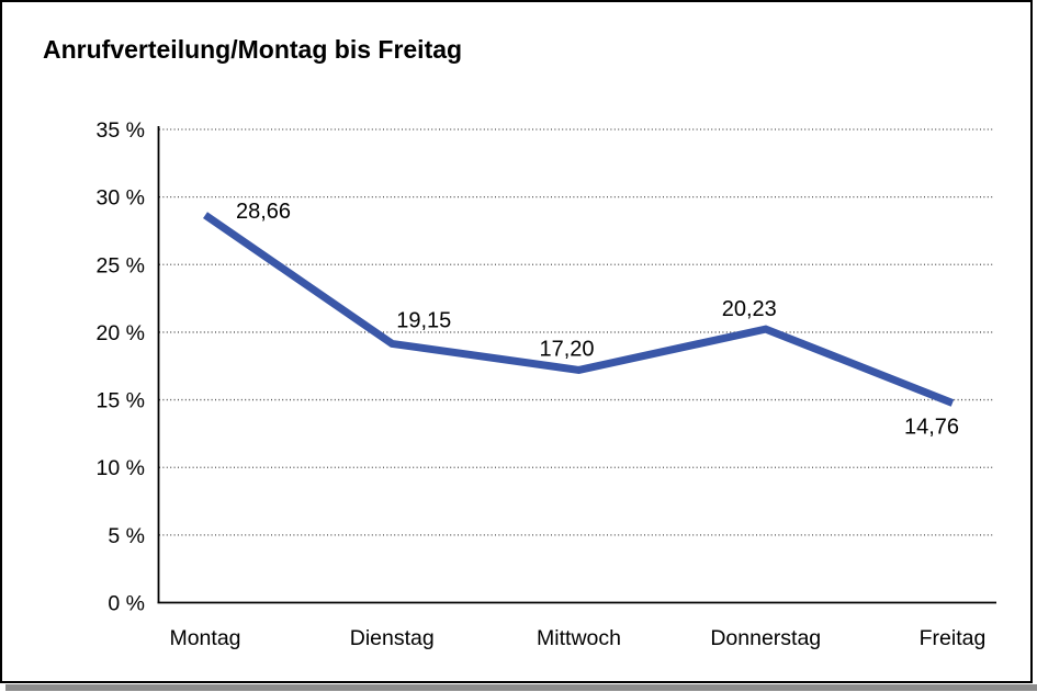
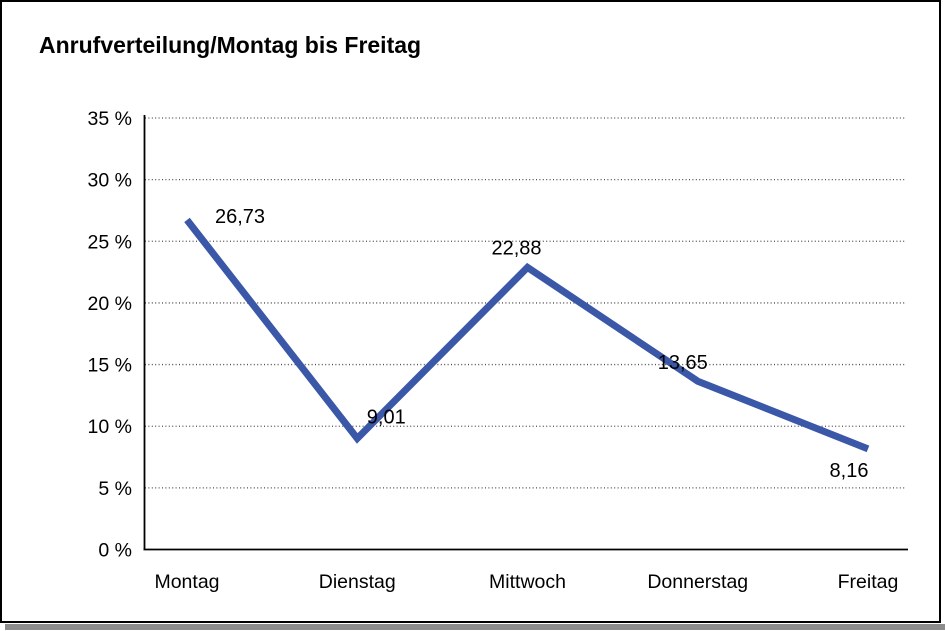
Montag: 28,66 -> 26,73
Dienstag: 19,15 -> 9,01
Mittwoch: 17,20 -> 22,88
Donnerstag: 20,23 -> 13,65
Freitag: 14,76 -> 8,16
